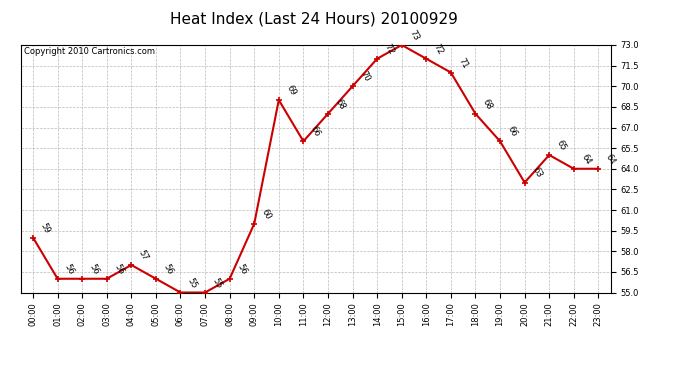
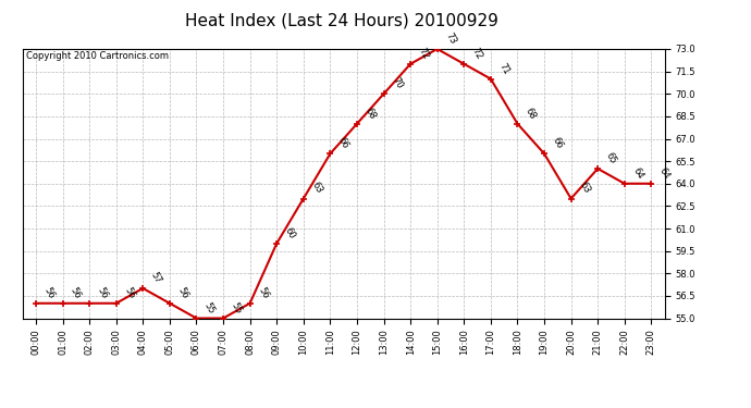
00:00: 59 -> 56
10:00: 69 -> 63
